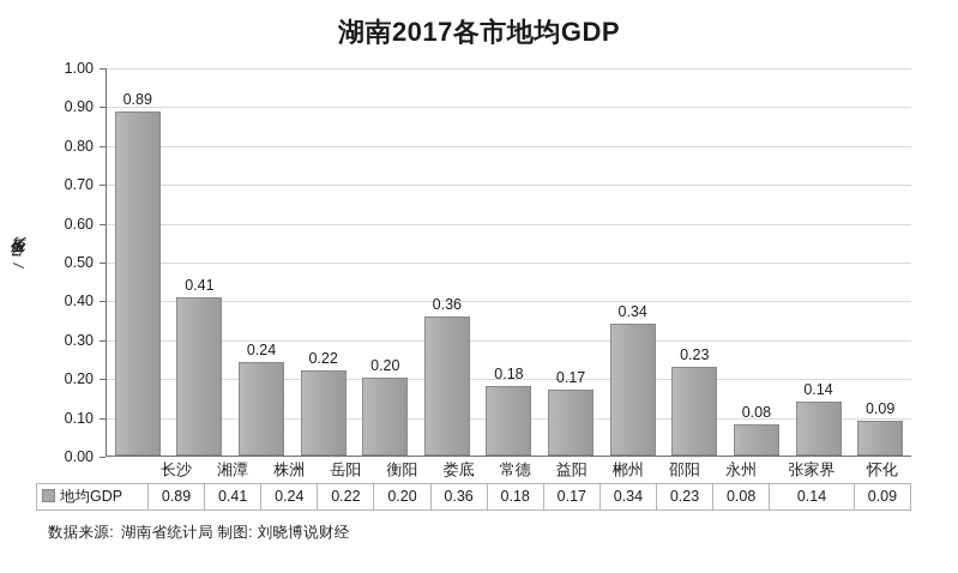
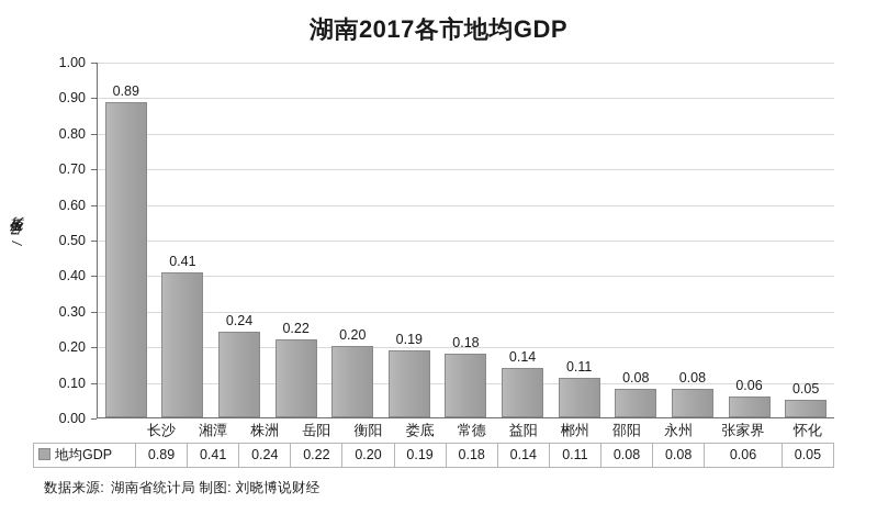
娄底: 0.36 -> 0.19
益阳: 0.17 -> 0.14
郴州: 0.34 -> 0.11
邵阳: 0.23 -> 0.08
张家界: 0.14 -> 0.06
怀化: 0.09 -> 0.05
